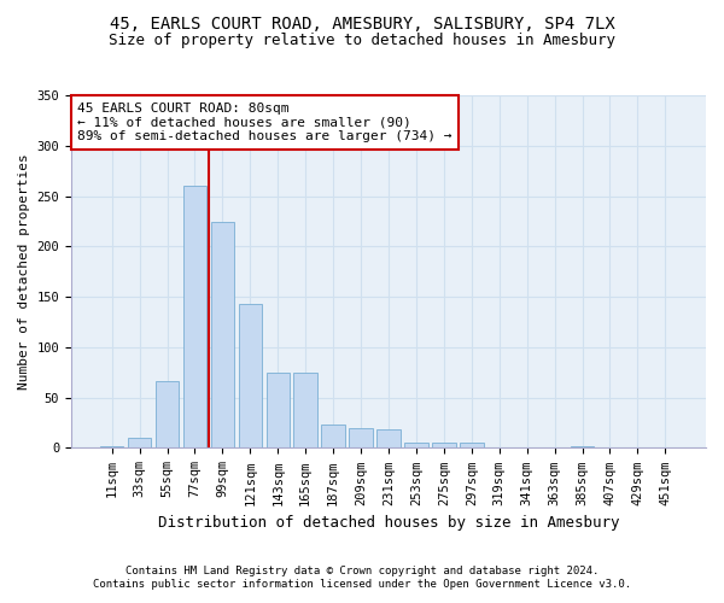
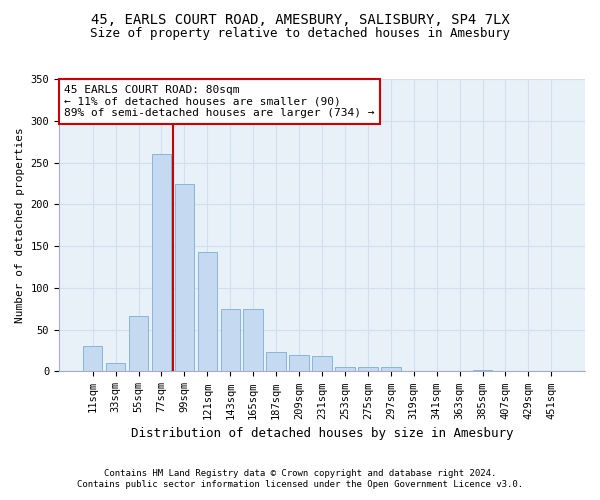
11sqm: 2 -> 30
